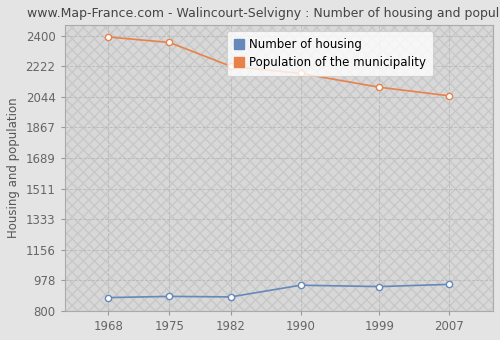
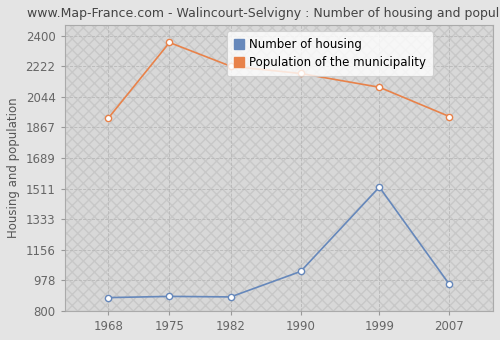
Population of the municipality/1968: 2390 -> 1920
Number of housing/1990: 950 -> 1030
Number of housing/1999: 940 -> 1520
Population of the municipality/2007: 2050 -> 1930
